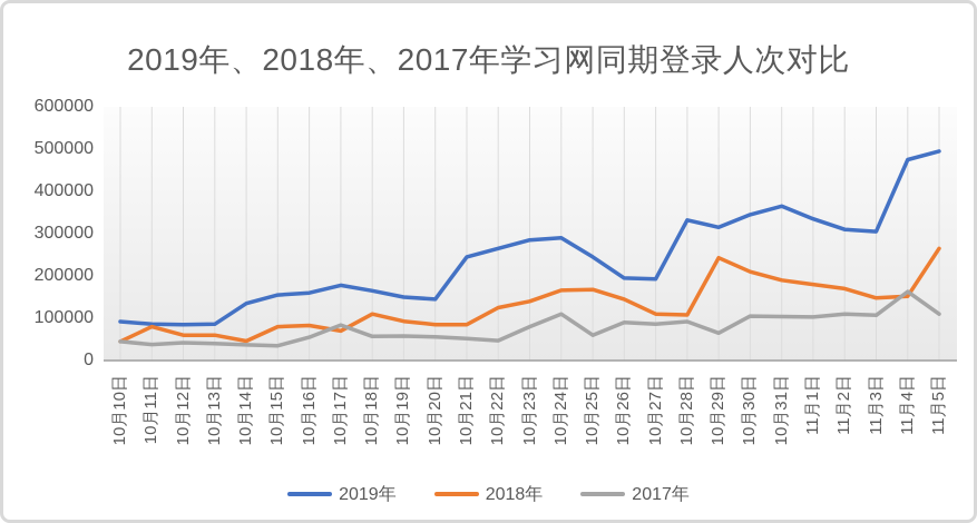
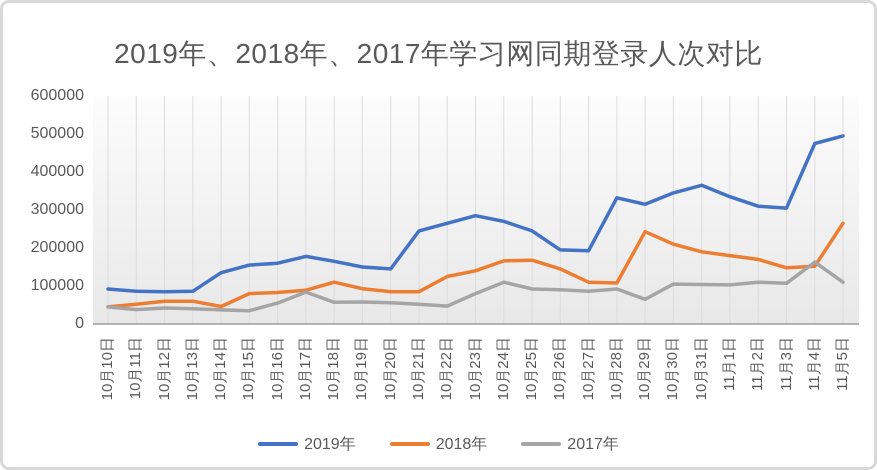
2018年/10月11日: 80000 -> 50000
2018年/10月17日: 70000 -> 90000
2019年/10月24日: 290000 -> 270000
2017年/10月25日: 60000 -> 90000
